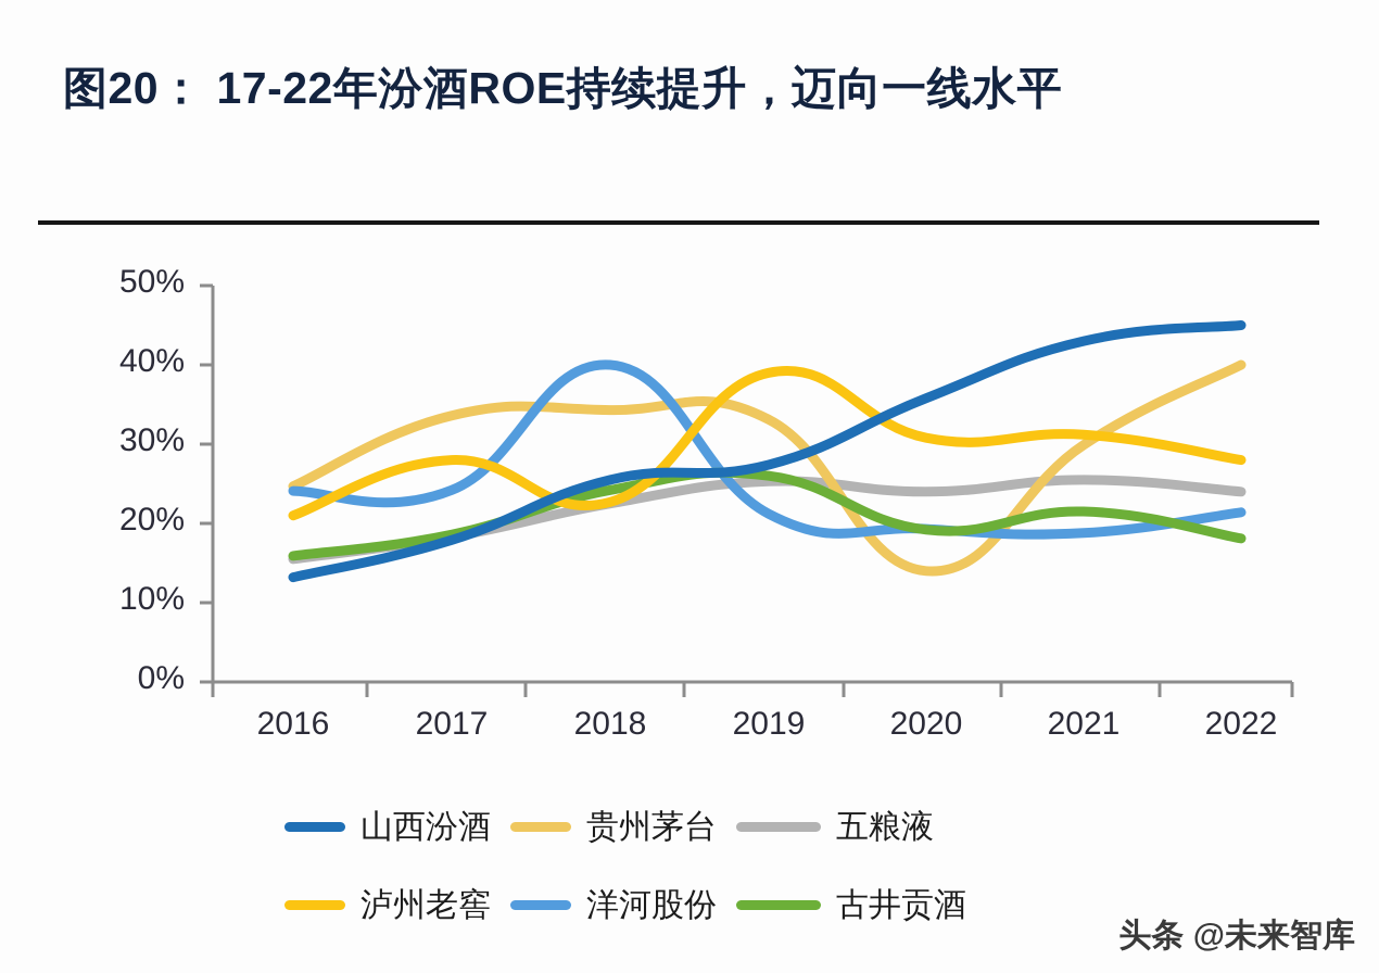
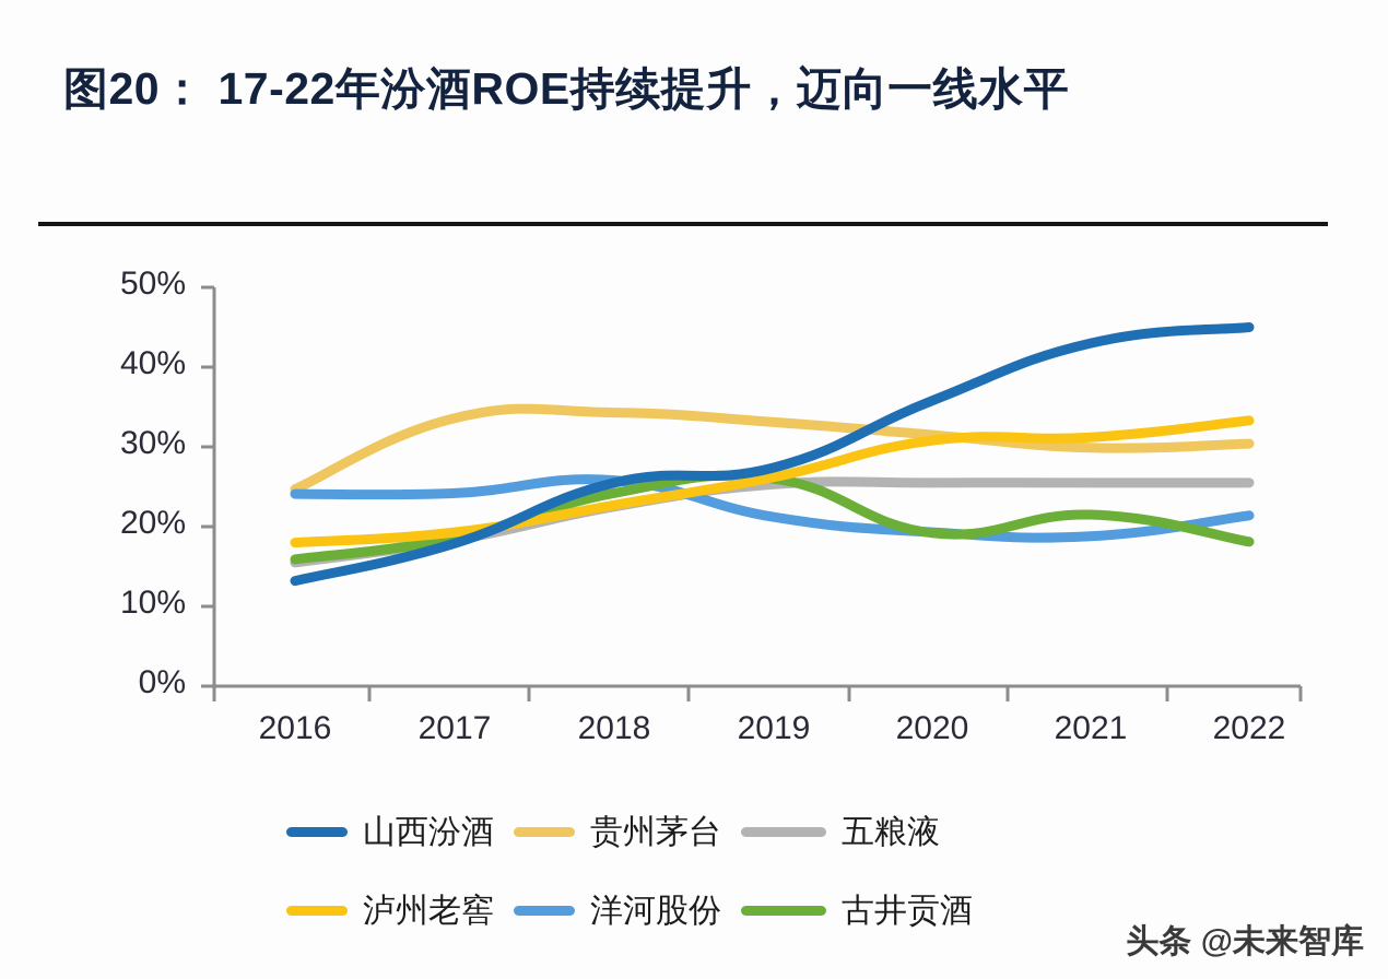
泸州老窖/2016: 21% -> 18%
泸州老窖/2017: 28% -> 19%
洋河股份/2018: 40% -> 26%
泸州老窖/2019: 39% -> 26%
贵州茅台/2020: 14% -> 32%
五粮液/2020: 24% -> 26%
贵州茅台/2022: 40% -> 30%
五粮液/2022: 24% -> 26%
泸州老窖/2022: 28% -> 33%
